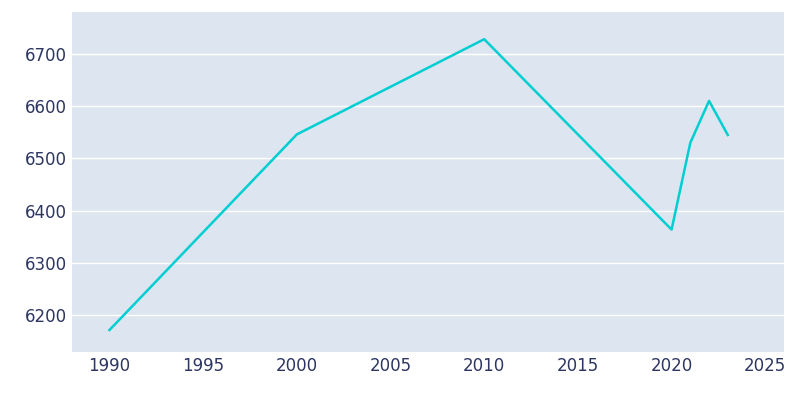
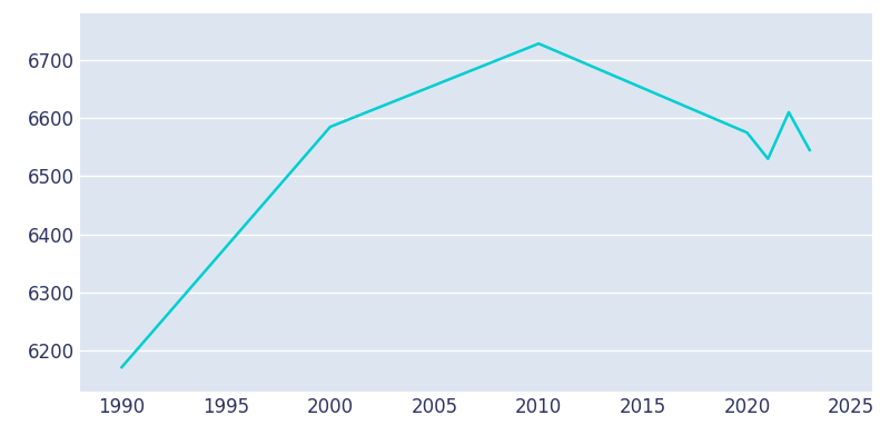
2000: 6546 -> 6585
2020: 6364 -> 6575
